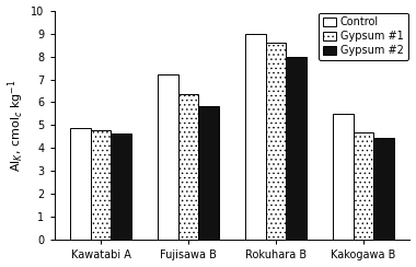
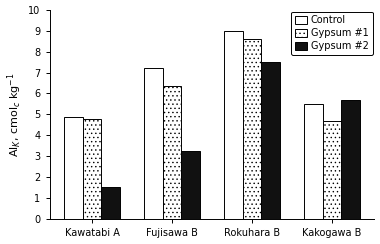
Gypsum #2/Kawatabi A: 4.65 -> 1.55
Gypsum #2/Fujisawa B: 5.85 -> 3.25
Gypsum #2/Rokuhara B: 8.00 -> 7.50
Gypsum #2/Kakogawa B: 4.45 -> 5.70
